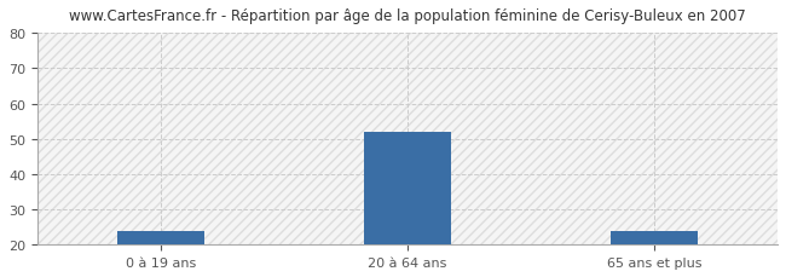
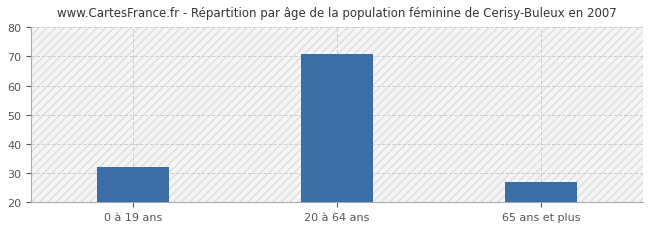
0 à 19 ans: 24 -> 32
20 à 64 ans: 52 -> 71
65 ans et plus: 24 -> 27
